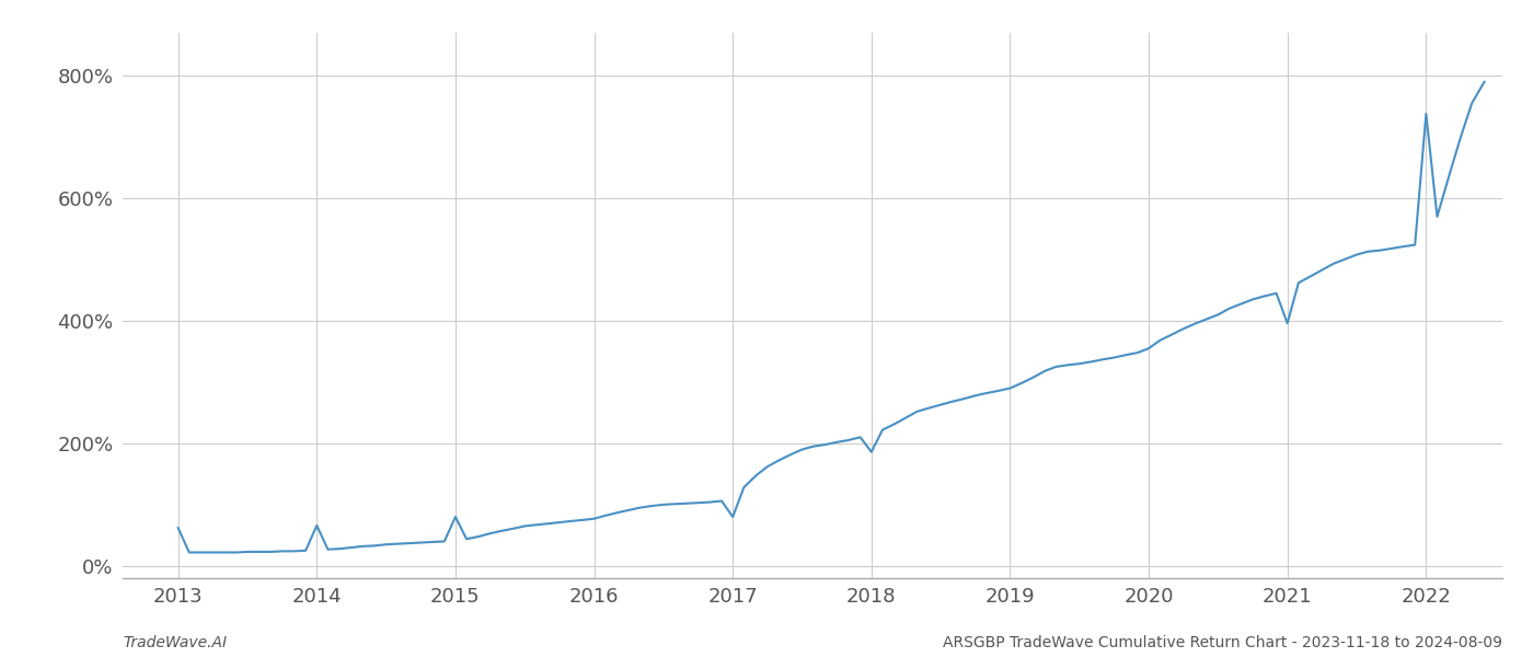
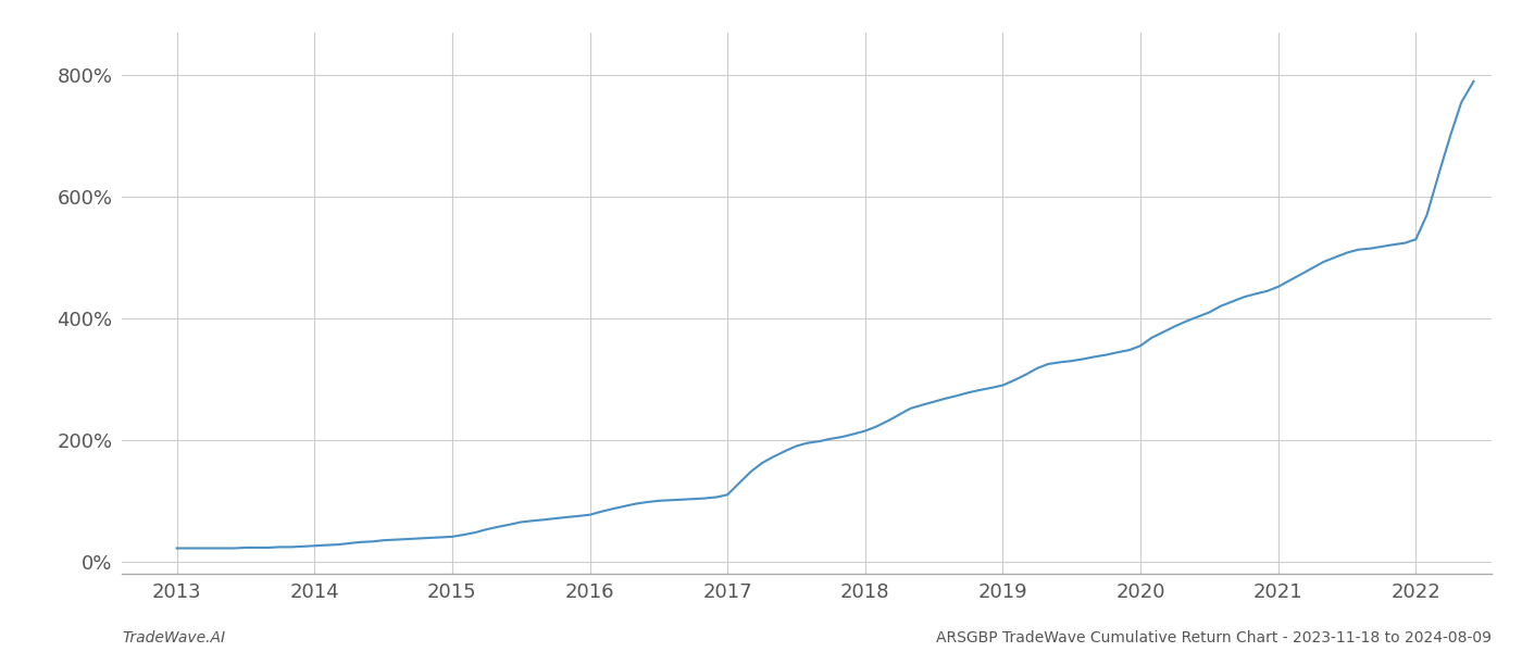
2013: 62% -> 22%
2014: 66% -> 26%
2015: 80% -> 41%
2017: 80% -> 110%
2018: 186% -> 215%
2021: 396% -> 452%
2022: 738% -> 530%
